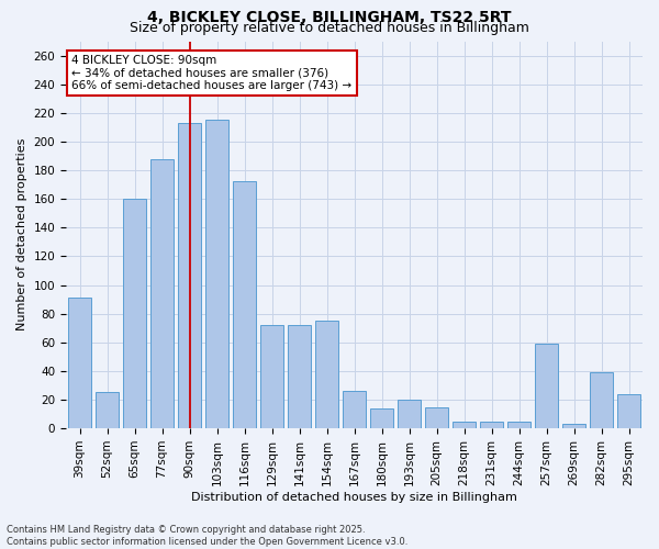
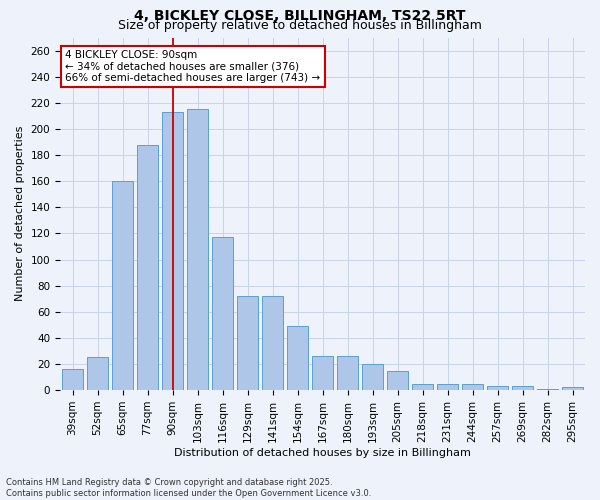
39sqm: 91 -> 16
116sqm: 172 -> 117
154sqm: 75 -> 49
180sqm: 14 -> 26
257sqm: 59 -> 3
282sqm: 39 -> 1
295sqm: 24 -> 2
